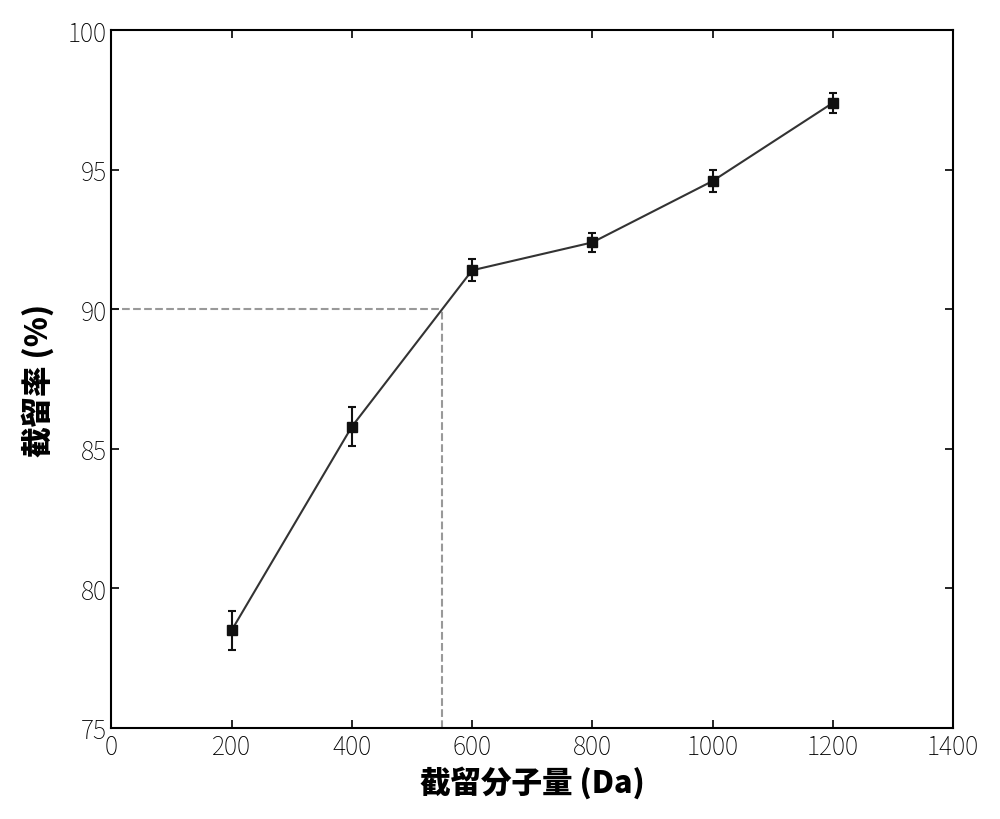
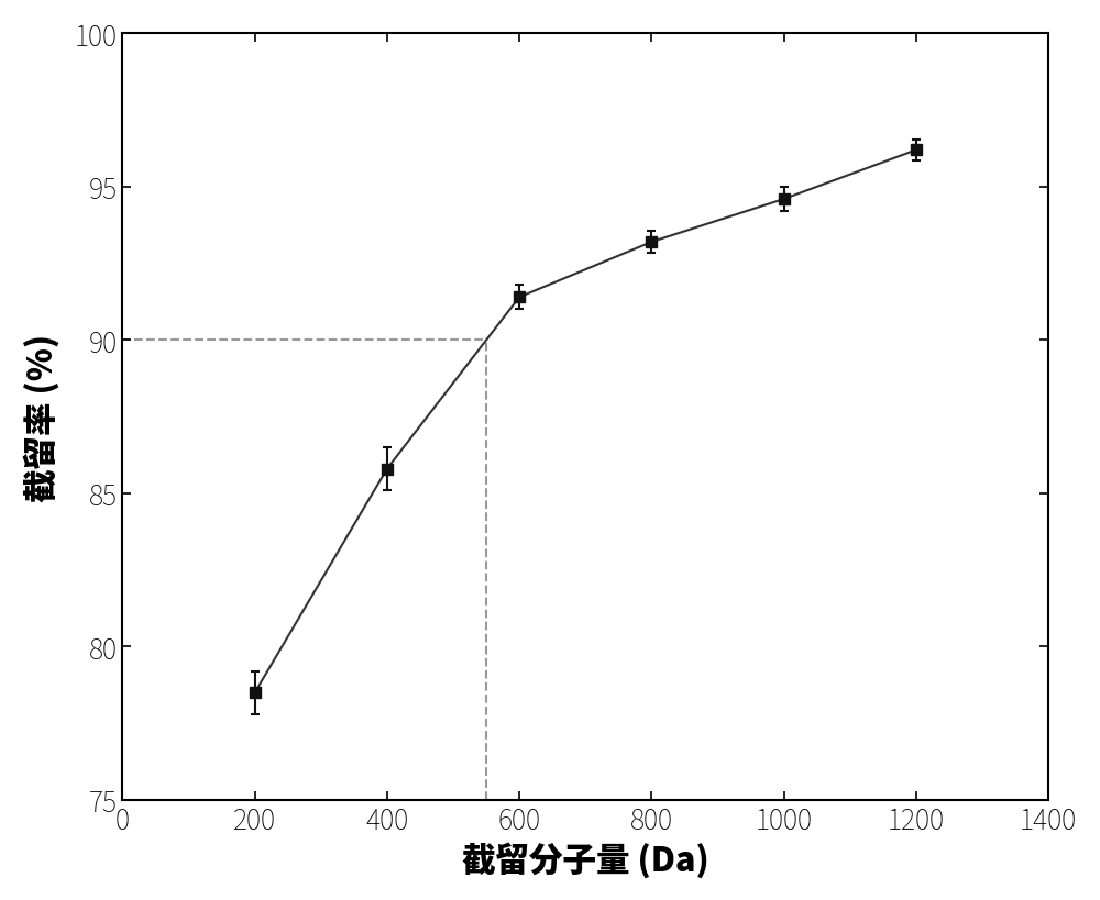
800: 92.4 -> 93.2
1200: 97.4 -> 96.2
